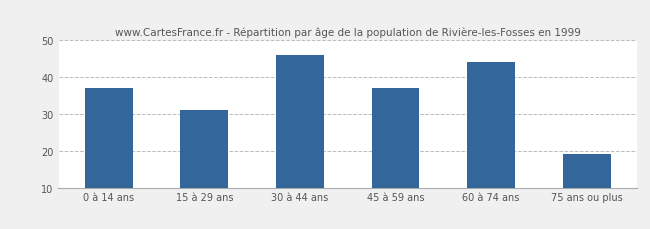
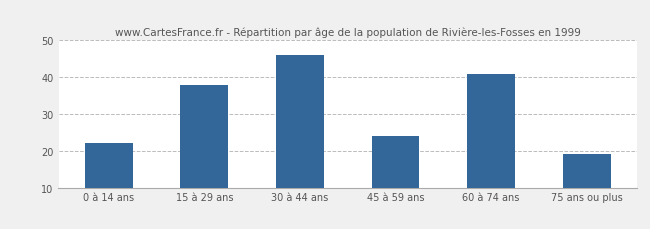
0 à 14 ans: 37 -> 22
15 à 29 ans: 31 -> 38
45 à 59 ans: 37 -> 24
60 à 74 ans: 44 -> 41
